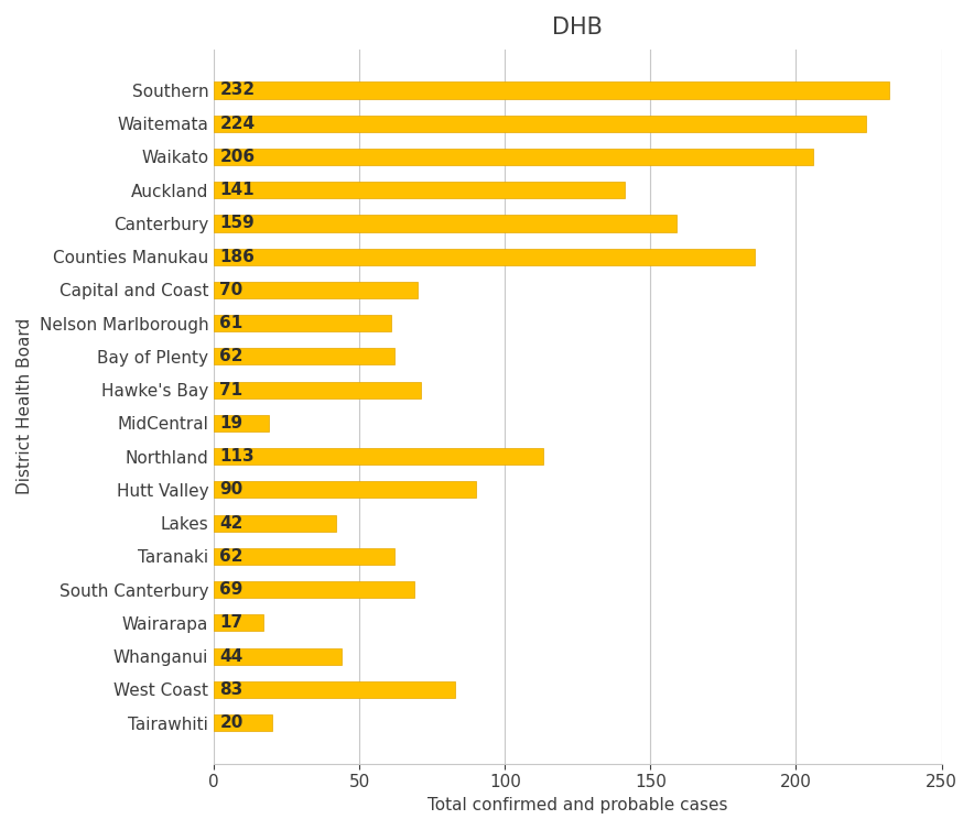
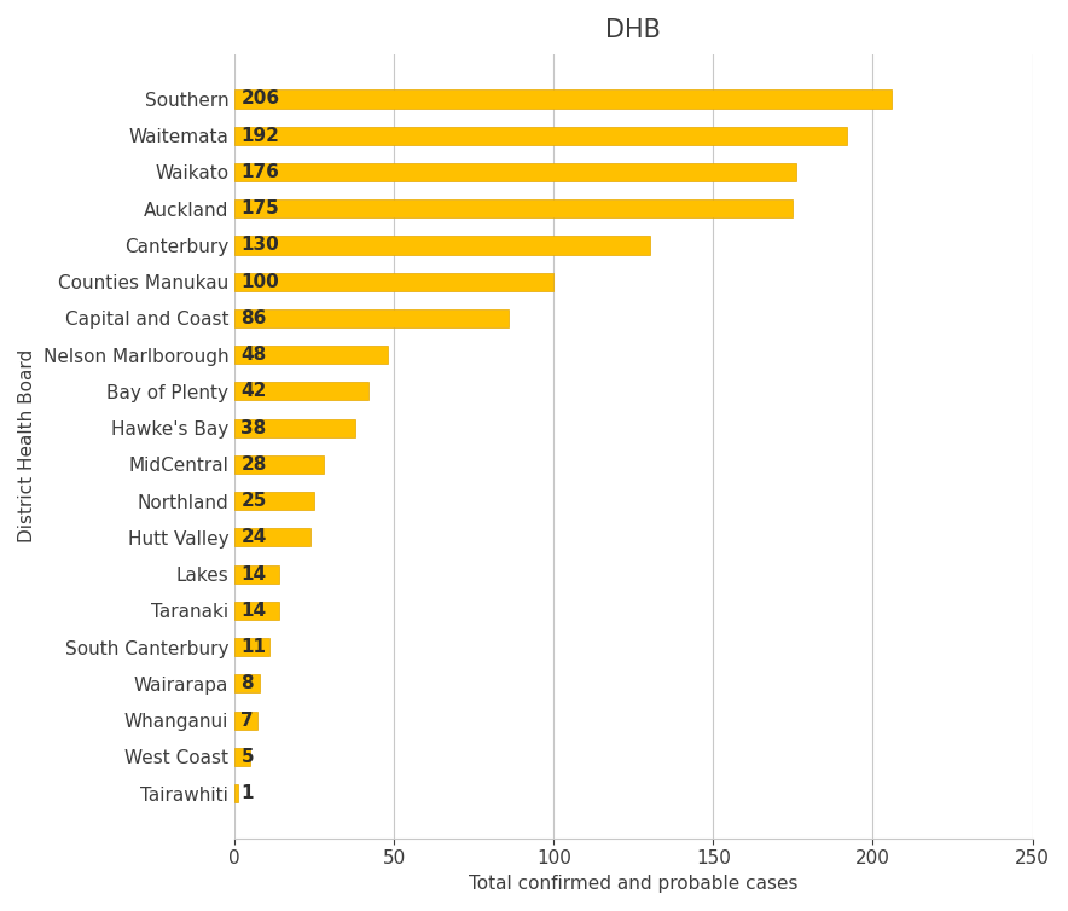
Southern: 232 -> 206
Waitemata: 224 -> 192
Waikato: 206 -> 176
Auckland: 141 -> 175
Canterbury: 159 -> 130
Counties Manukau: 186 -> 100
Capital and Coast: 70 -> 86
Nelson Marlborough: 61 -> 48
Bay of Plenty: 62 -> 42
Hawke's Bay: 71 -> 38
MidCentral: 19 -> 28
Northland: 113 -> 25
Hutt Valley: 90 -> 24
Lakes: 42 -> 14
Taranaki: 62 -> 14
South Canterbury: 69 -> 11
Wairarapa: 17 -> 8
Whanganui: 44 -> 7
West Coast: 83 -> 5
Tairawhiti: 20 -> 1
